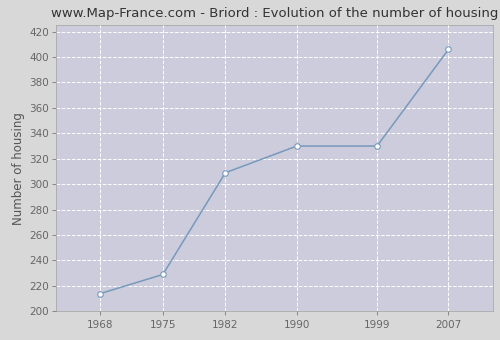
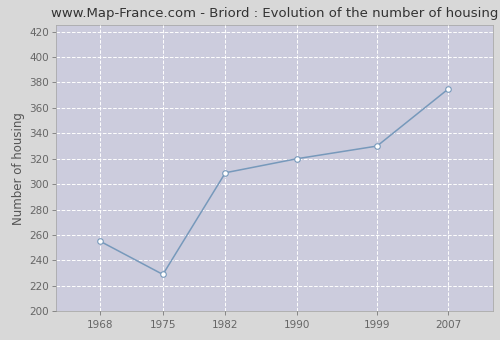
1968: 214 -> 255
1990: 330 -> 320
2007: 406 -> 375
